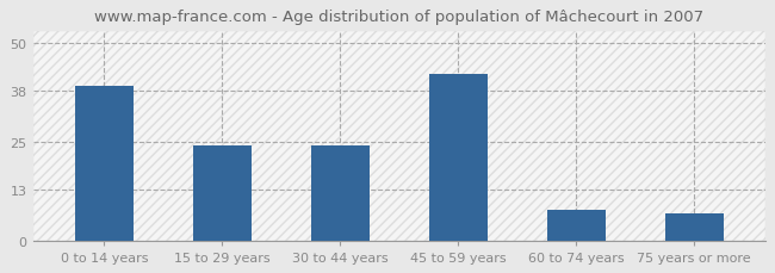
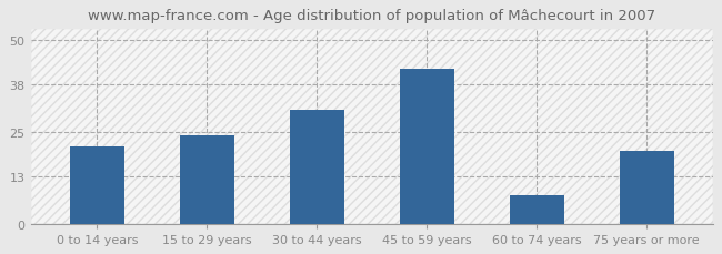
0 to 14 years: 39 -> 21
30 to 44 years: 24 -> 31
75 years or more: 7 -> 20
